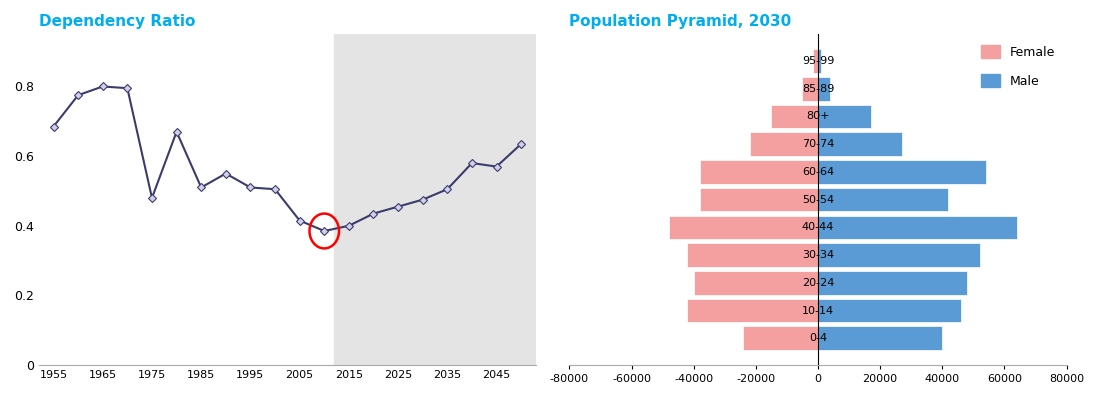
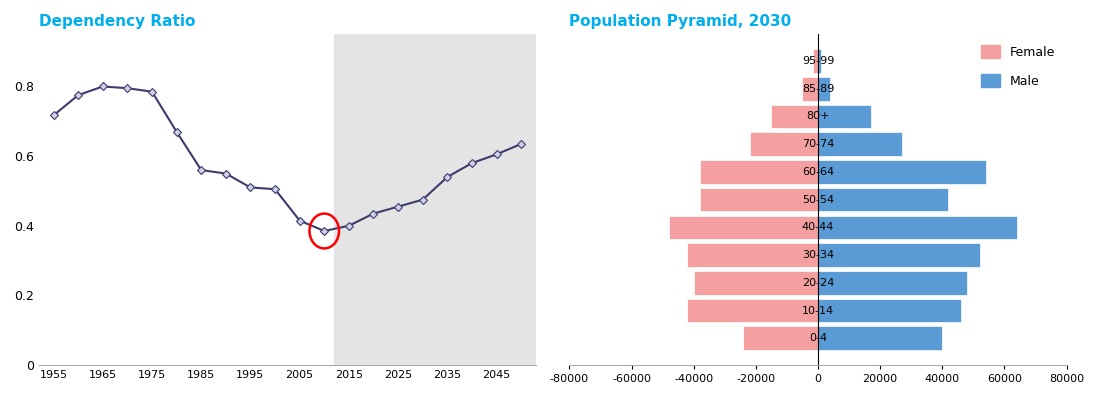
Dependency Ratio/1955: 0.685 -> 0.717
Dependency Ratio/1975: 0.480 -> 0.785
Dependency Ratio/1985: 0.510 -> 0.560
Dependency Ratio/2035: 0.505 -> 0.540
Dependency Ratio/2045: 0.570 -> 0.605
